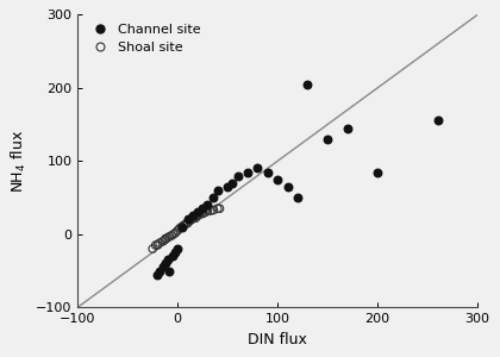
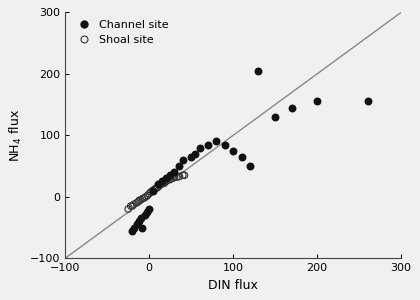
Channel site/200: 84 -> 155
